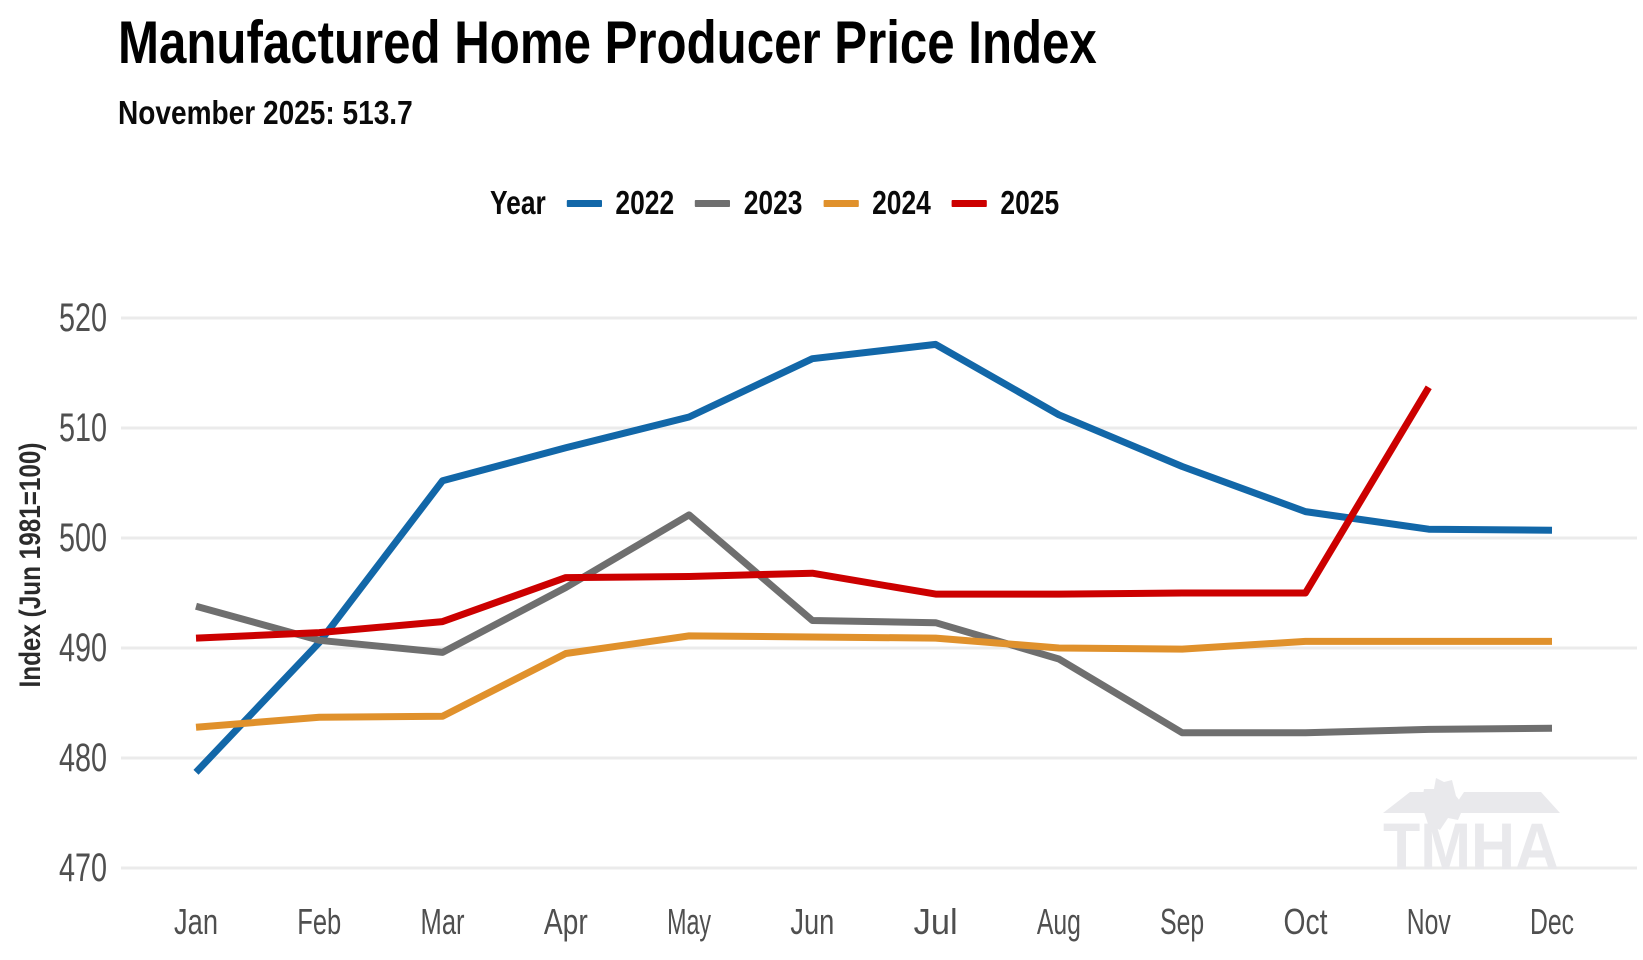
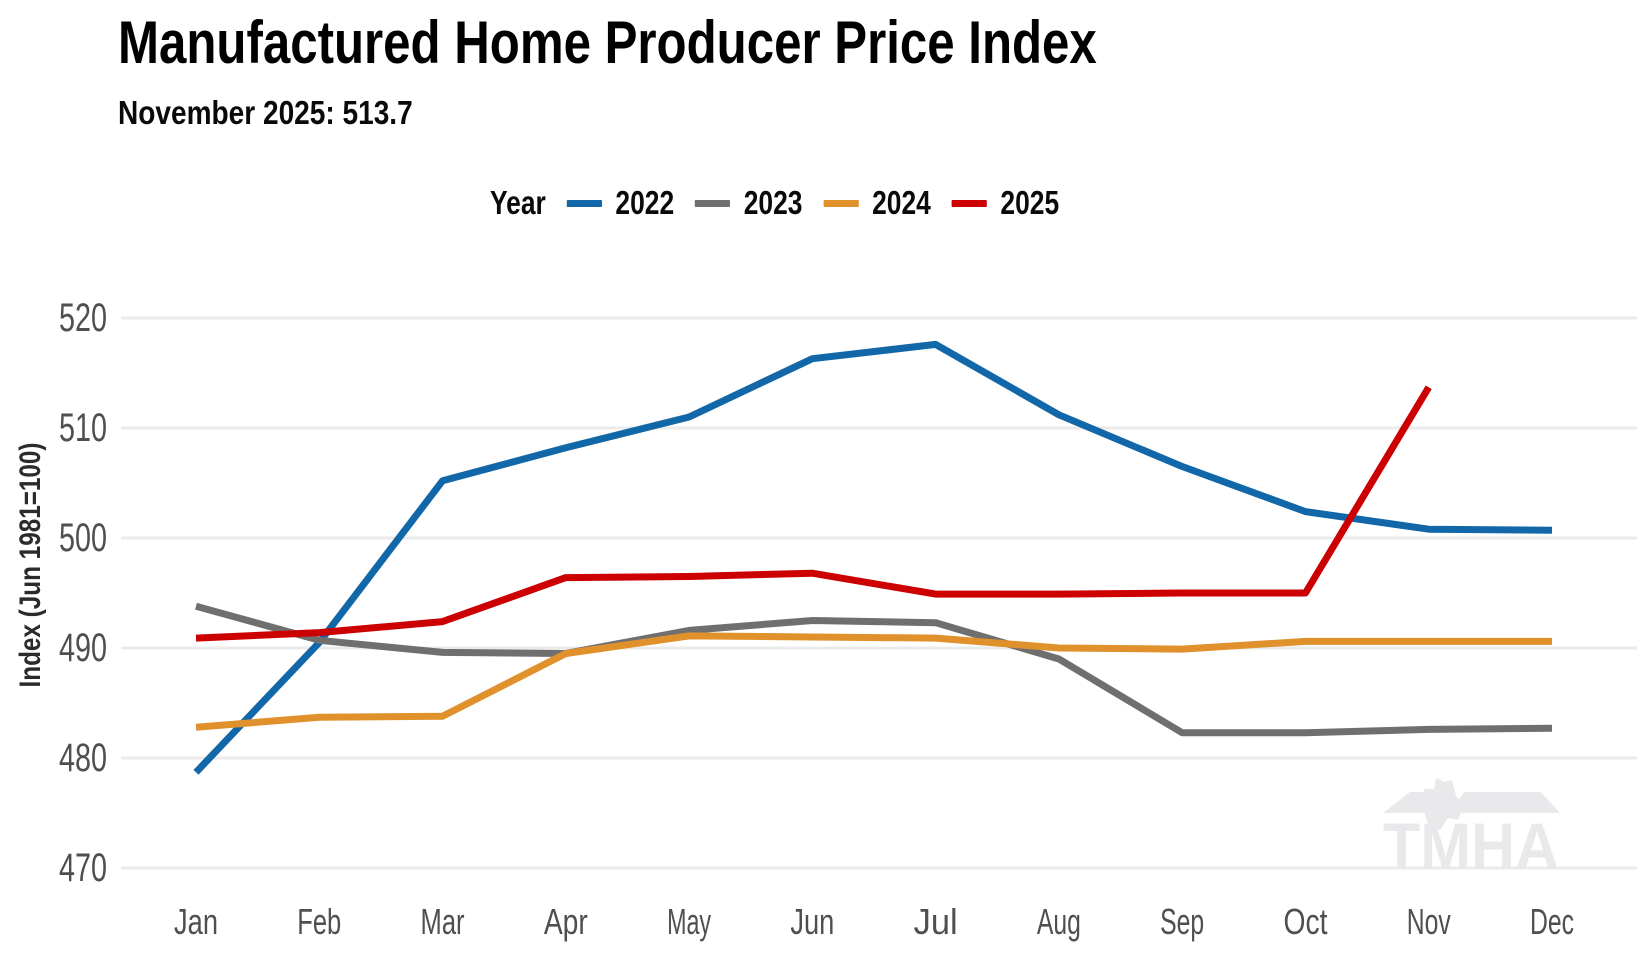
2023/Apr: 495.5 -> 489.5
2023/May: 502.1 -> 491.6
